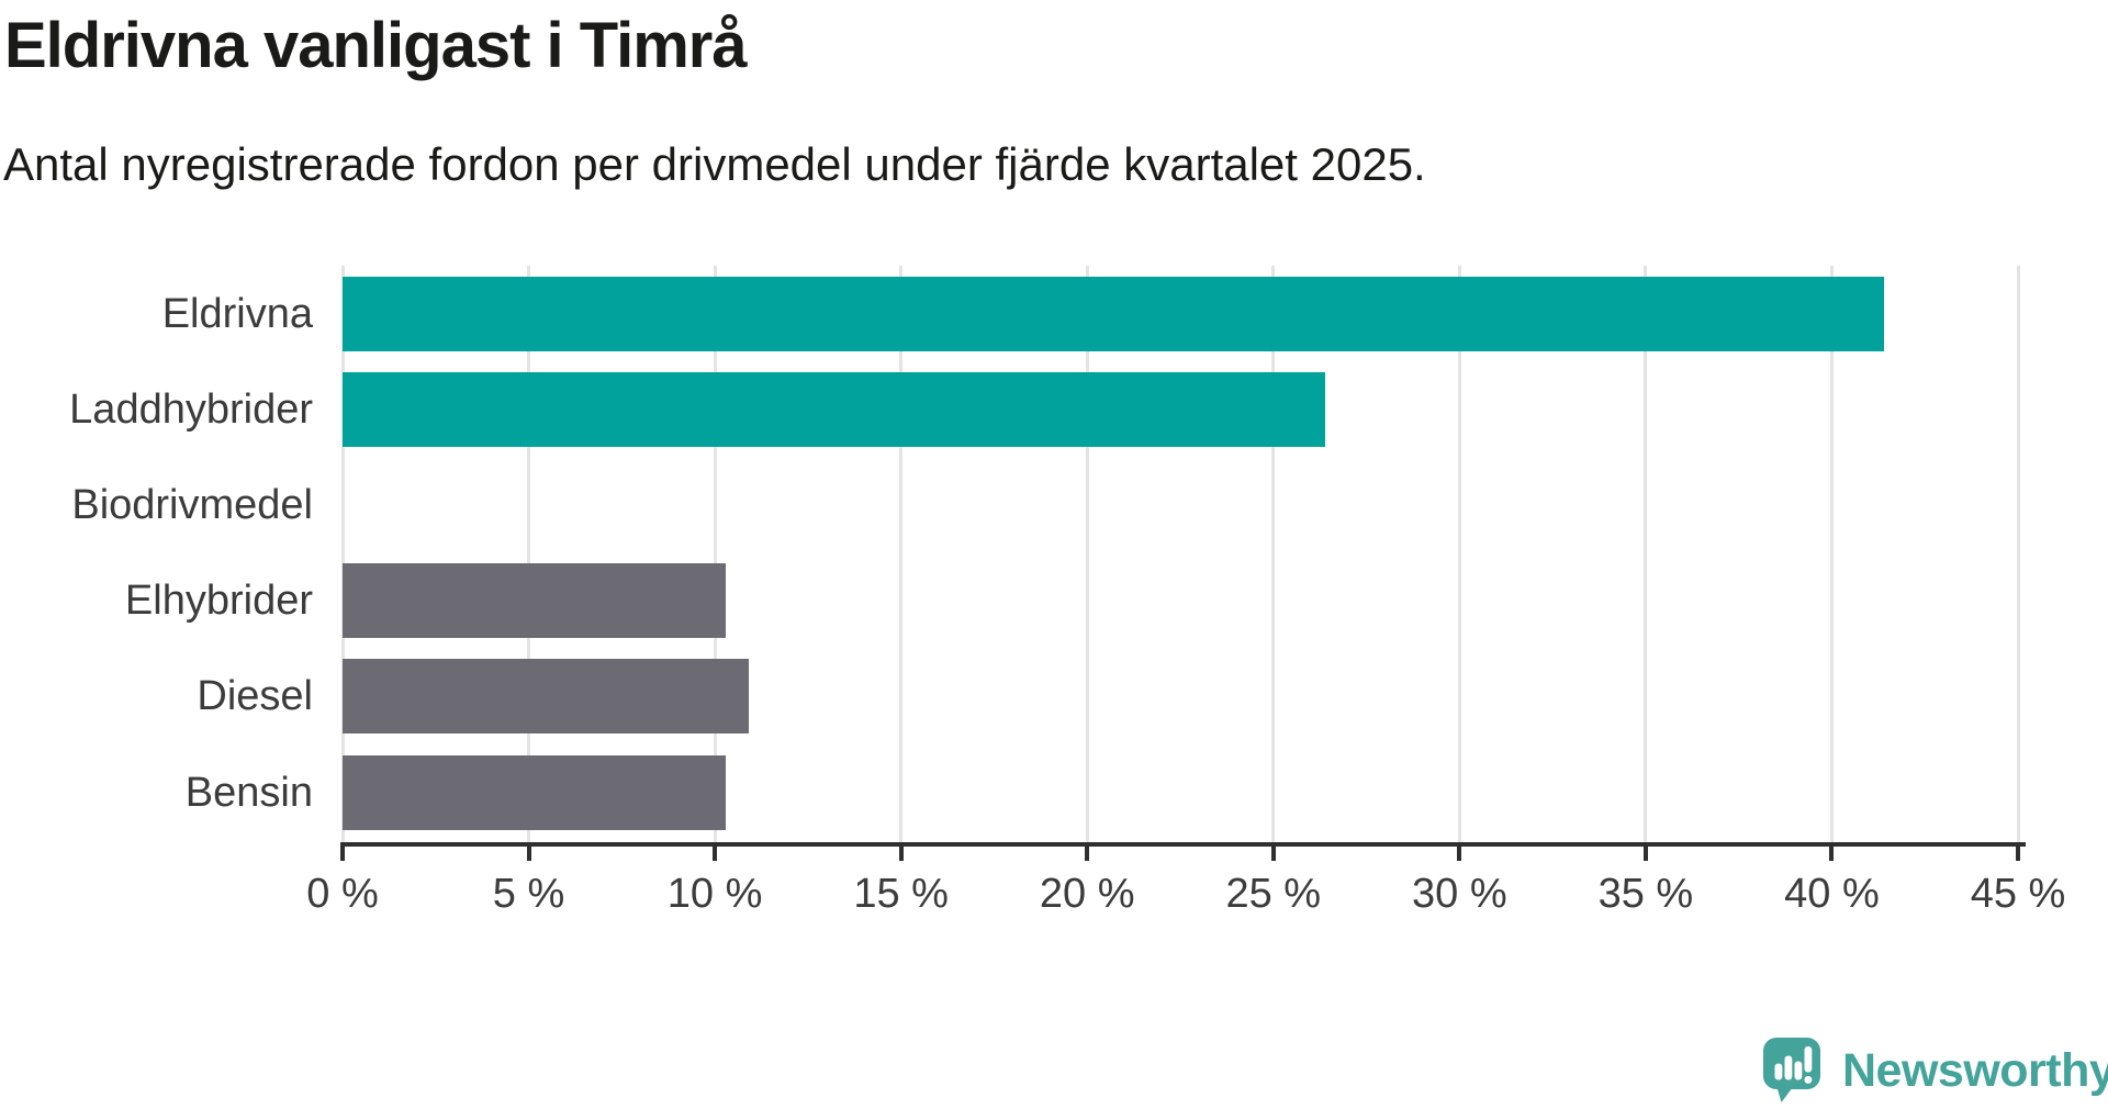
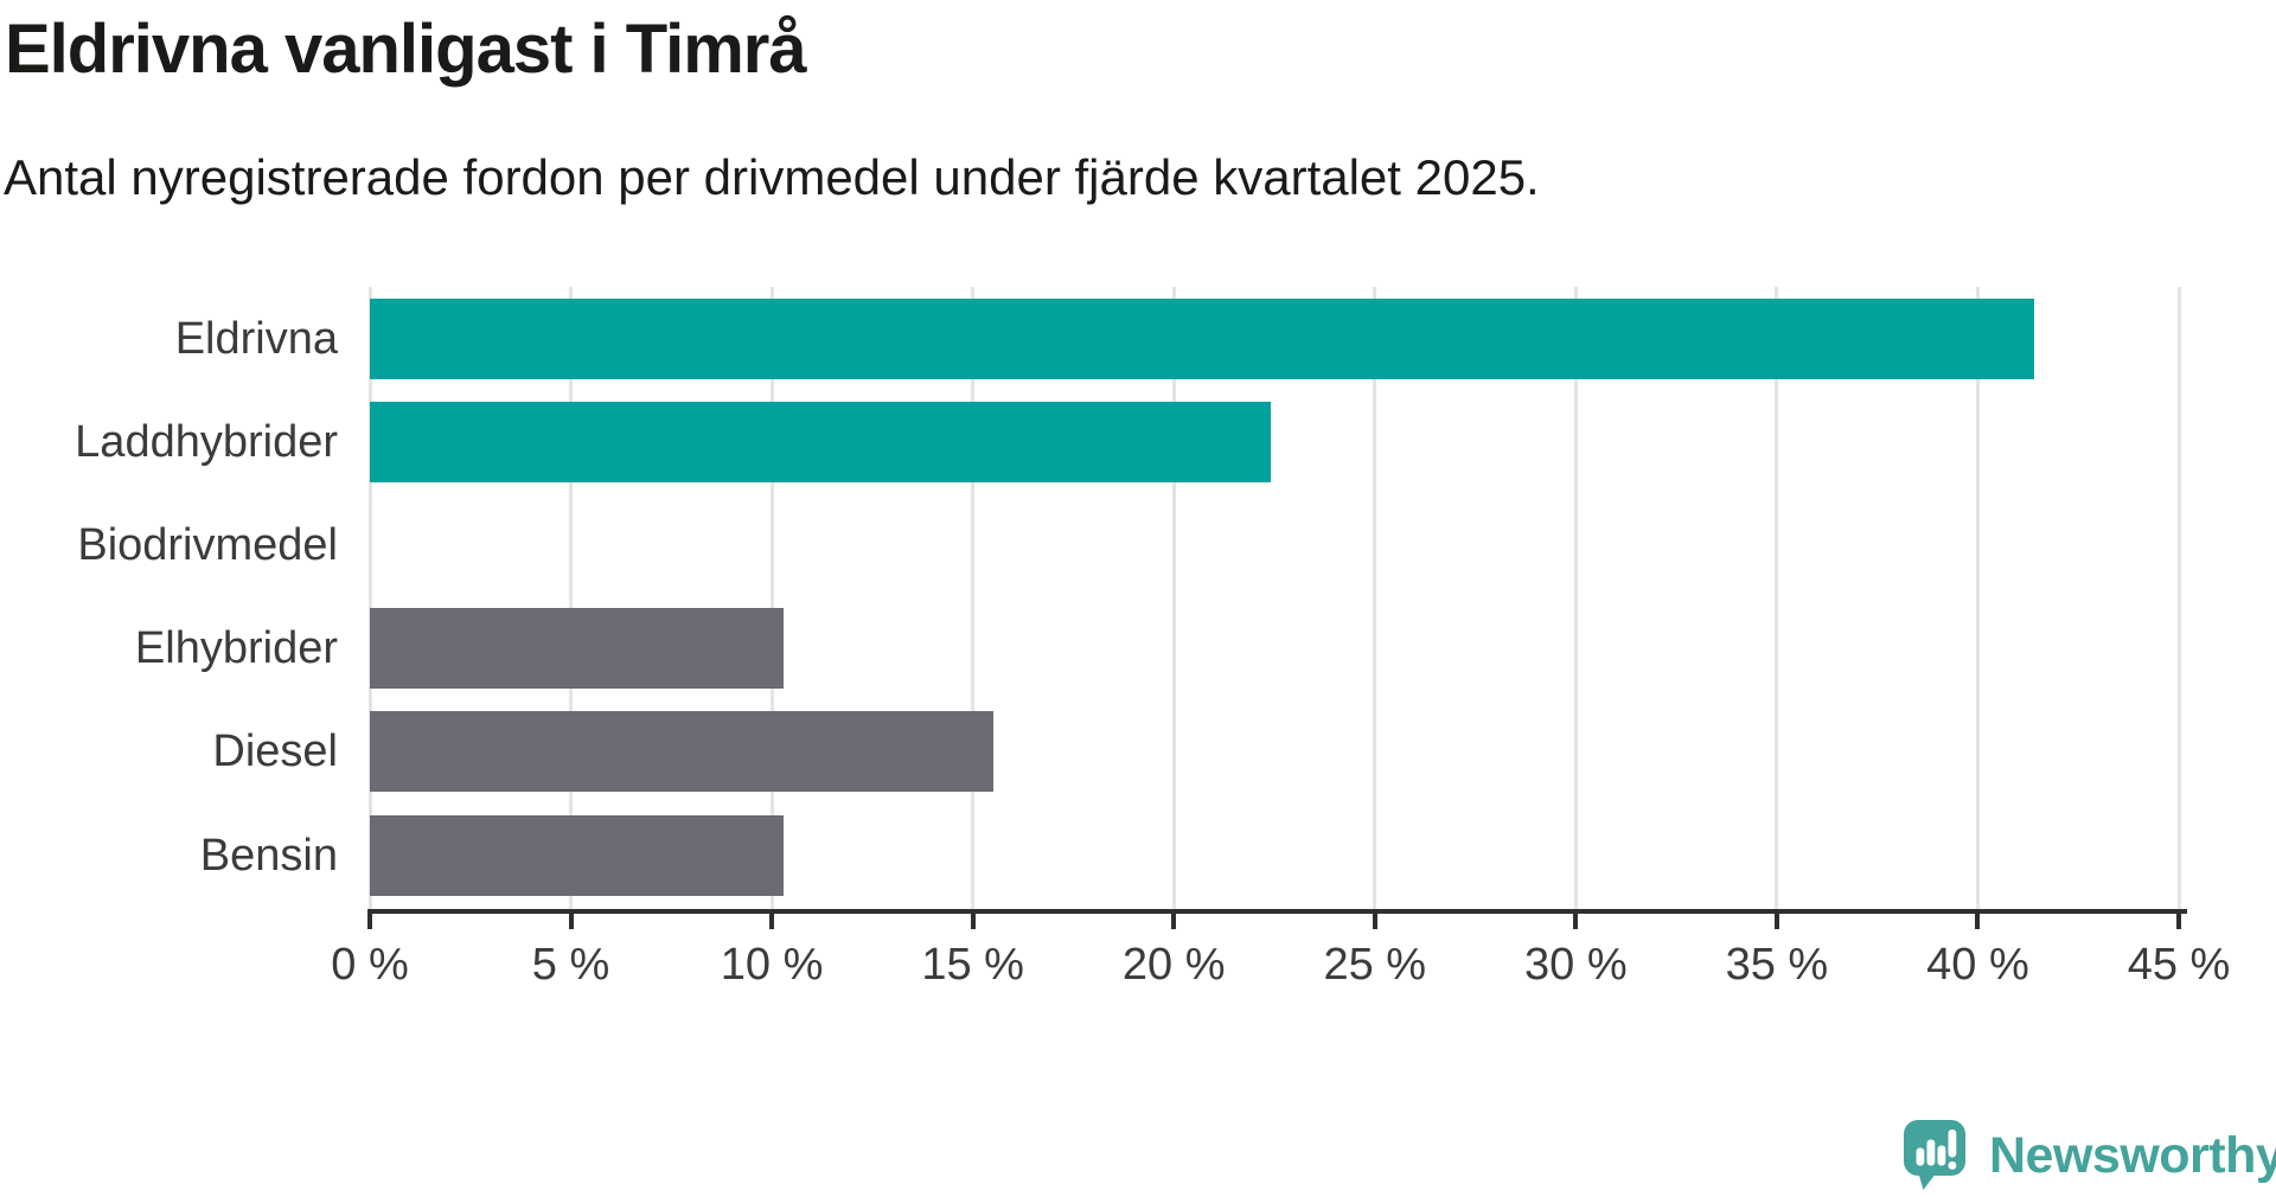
Laddhybrider: 26.4% -> 22.4%
Diesel: 10.9% -> 15.5%
